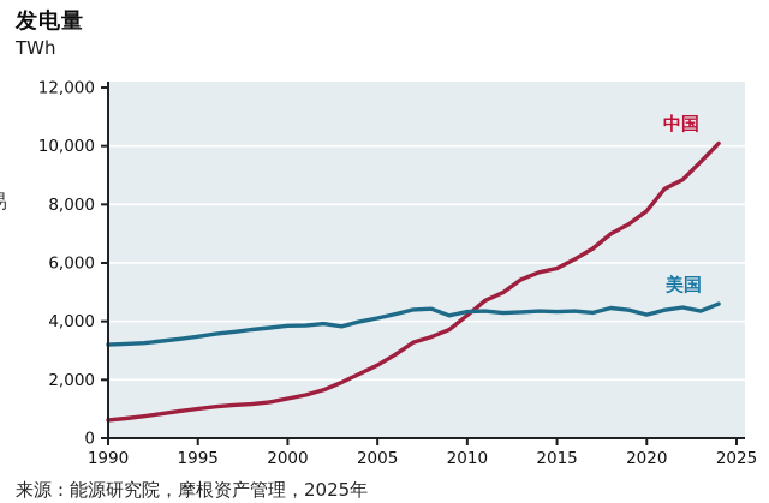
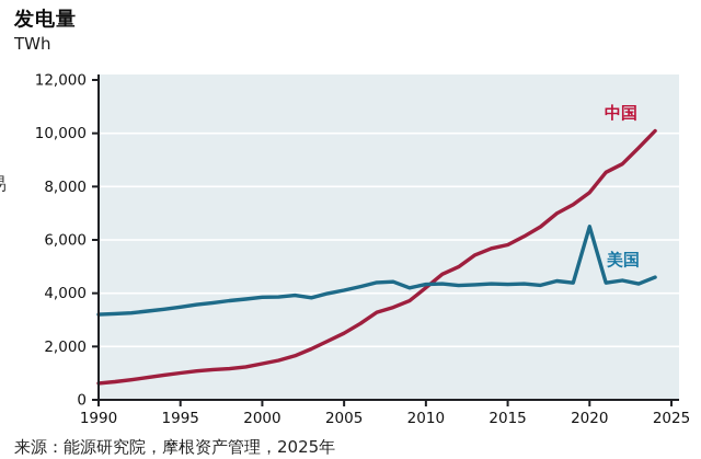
美国/2020: 4200 -> 6500
